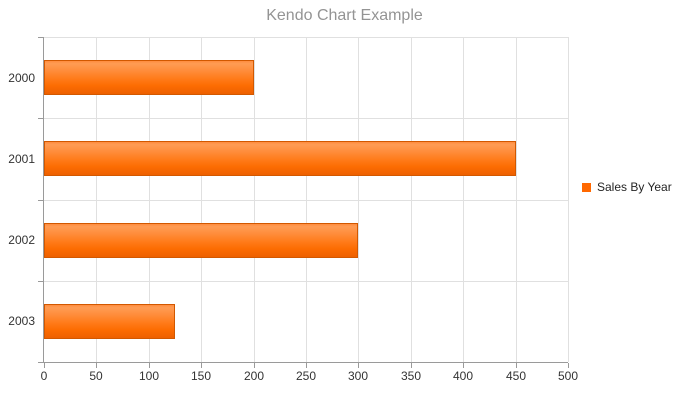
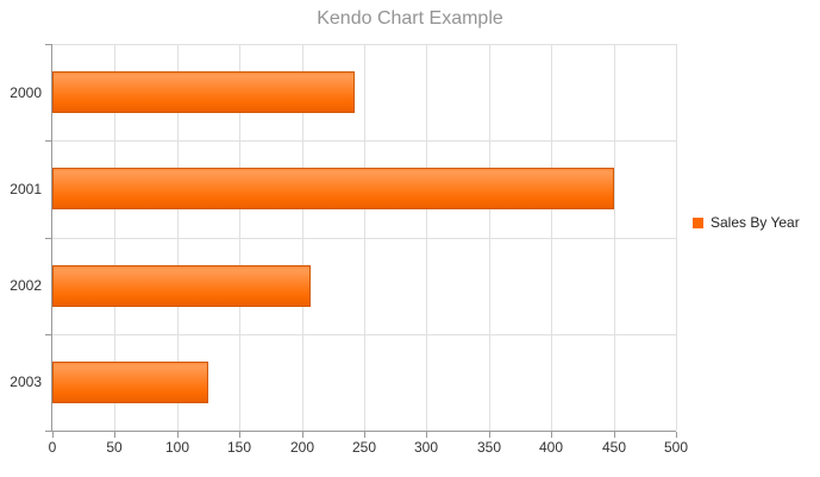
2000: 200 -> 242
2002: 300 -> 207
